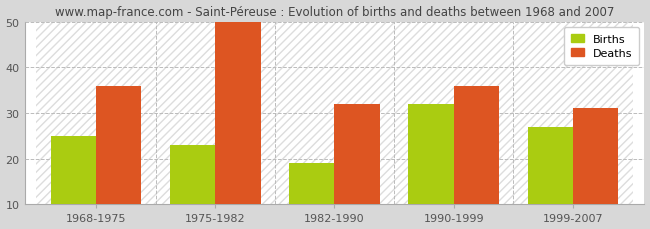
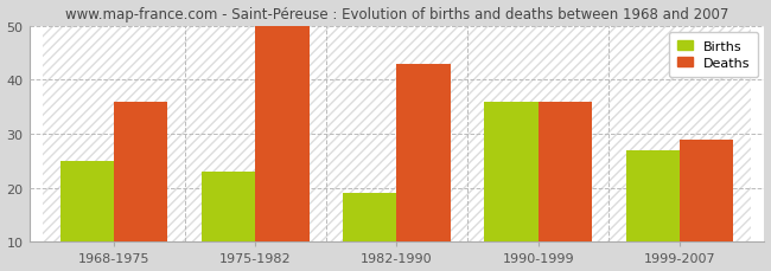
Deaths/1982-1990: 32 -> 43
Births/1990-1999: 32 -> 36
Deaths/1999-2007: 31 -> 29
